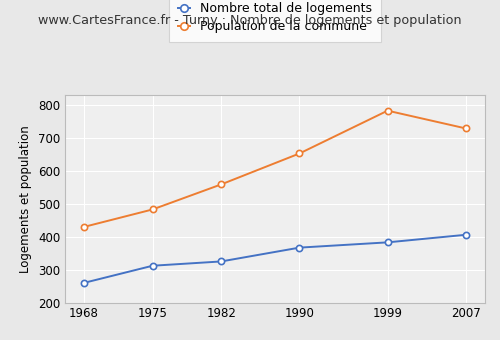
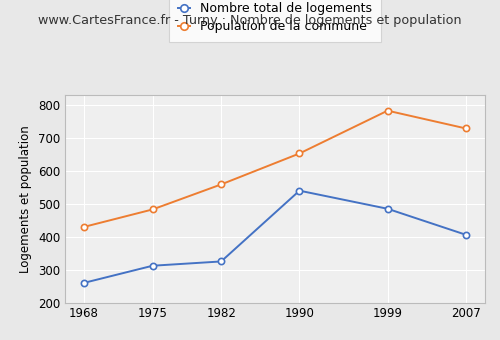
Nombre total de logements/1990: 367 -> 540
Nombre total de logements/1999: 383 -> 485
